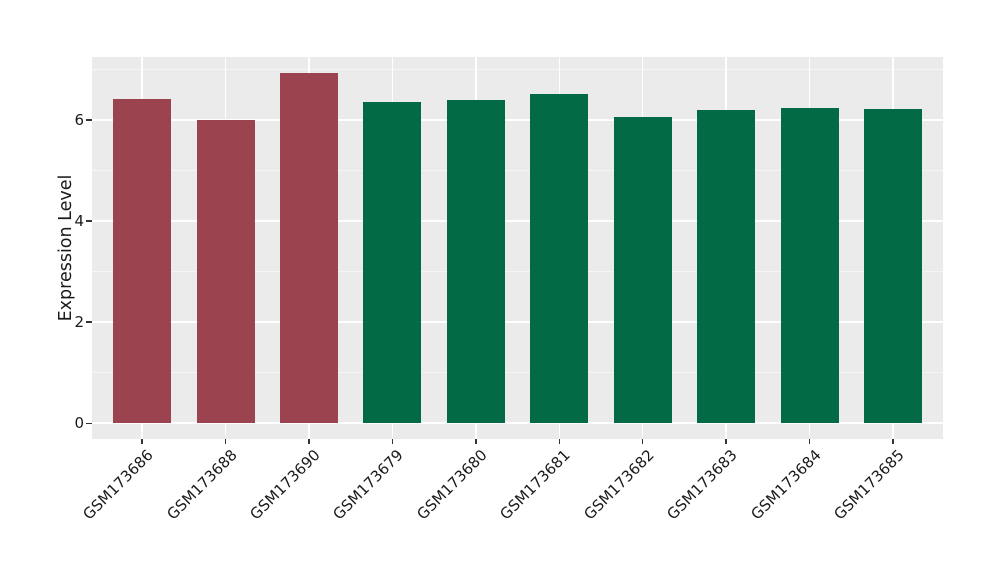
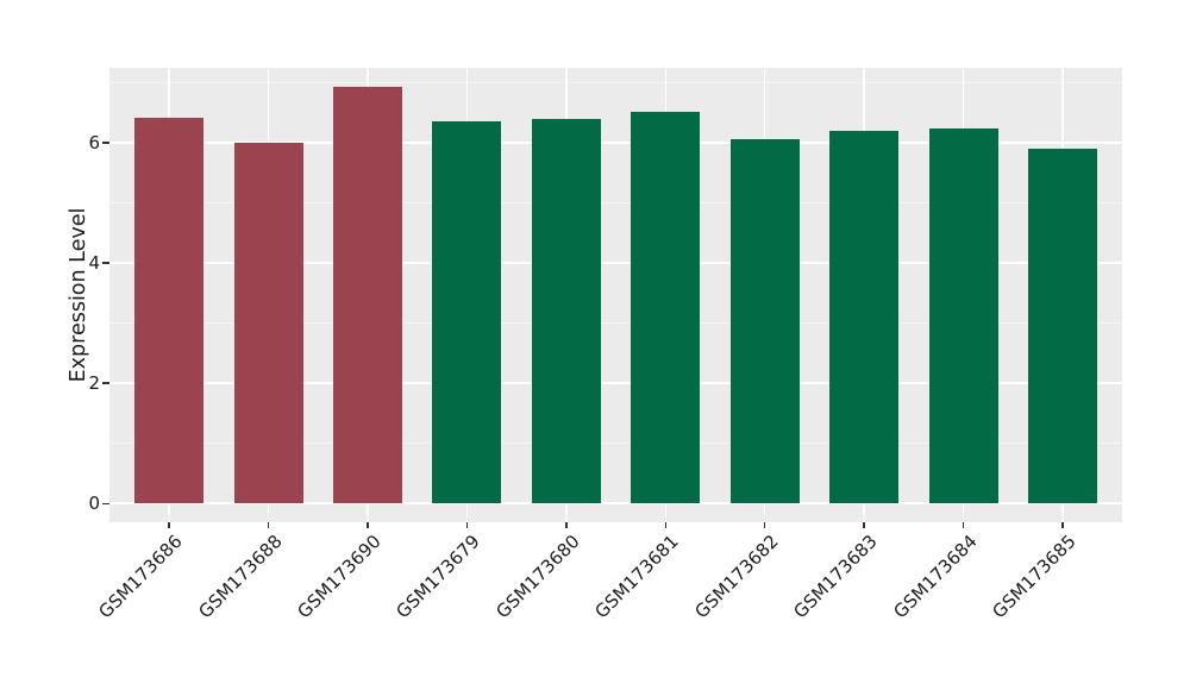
GSM173685: 6.2 -> 5.9
